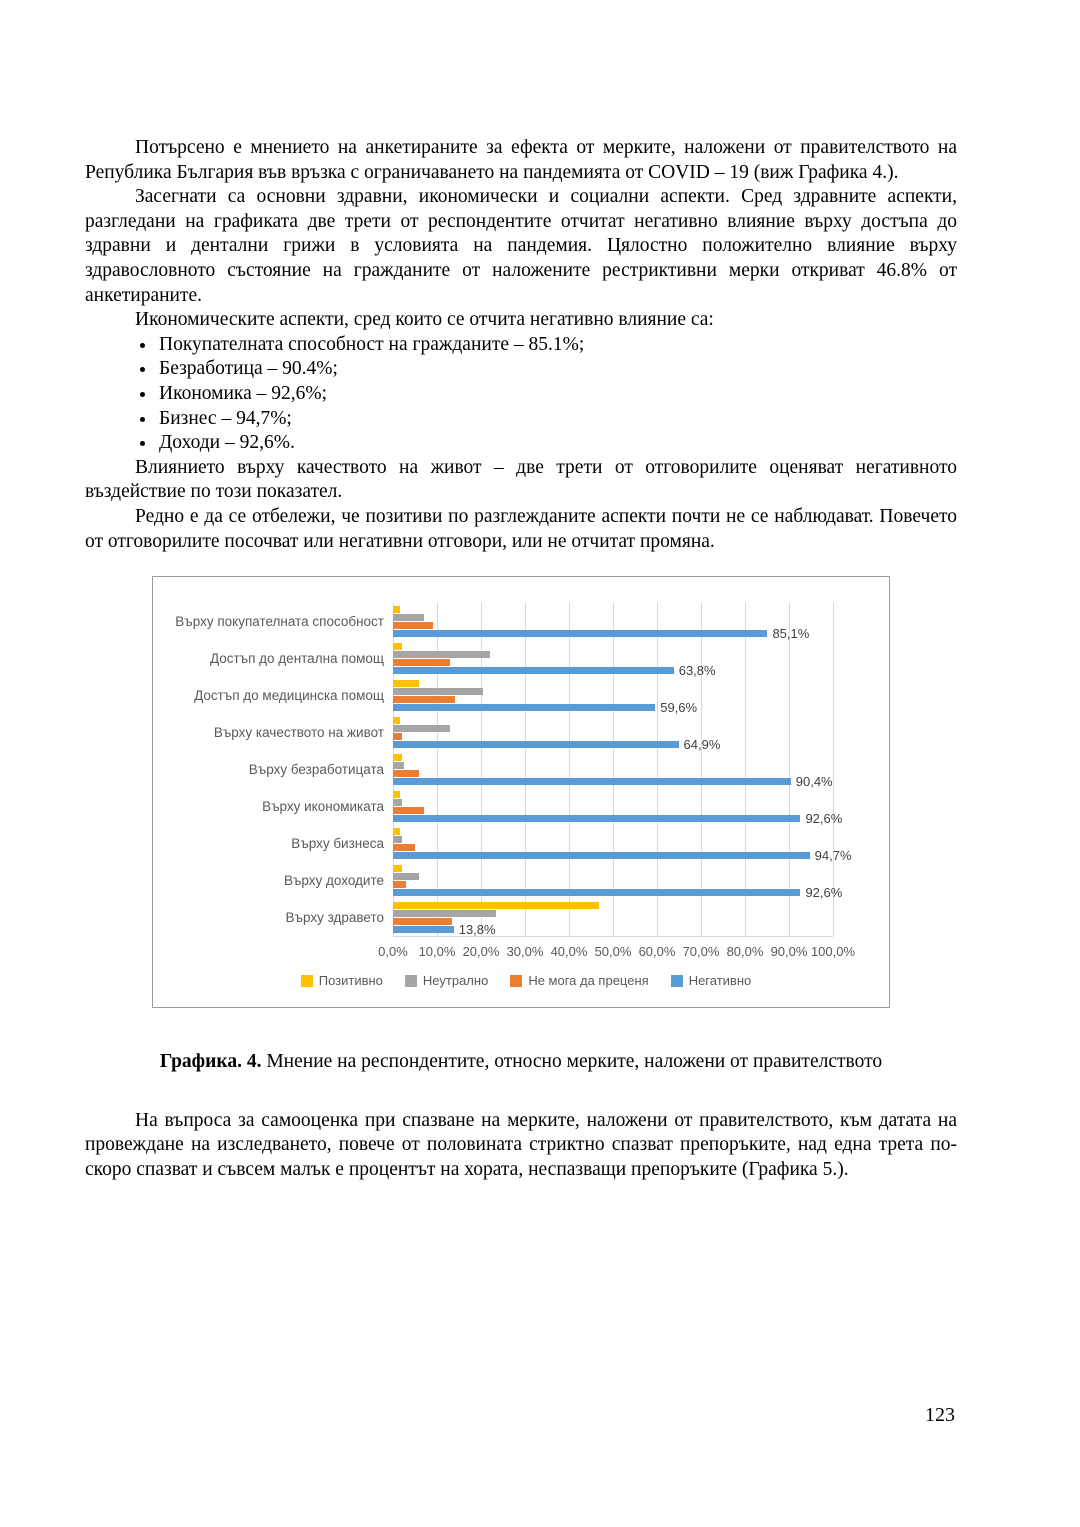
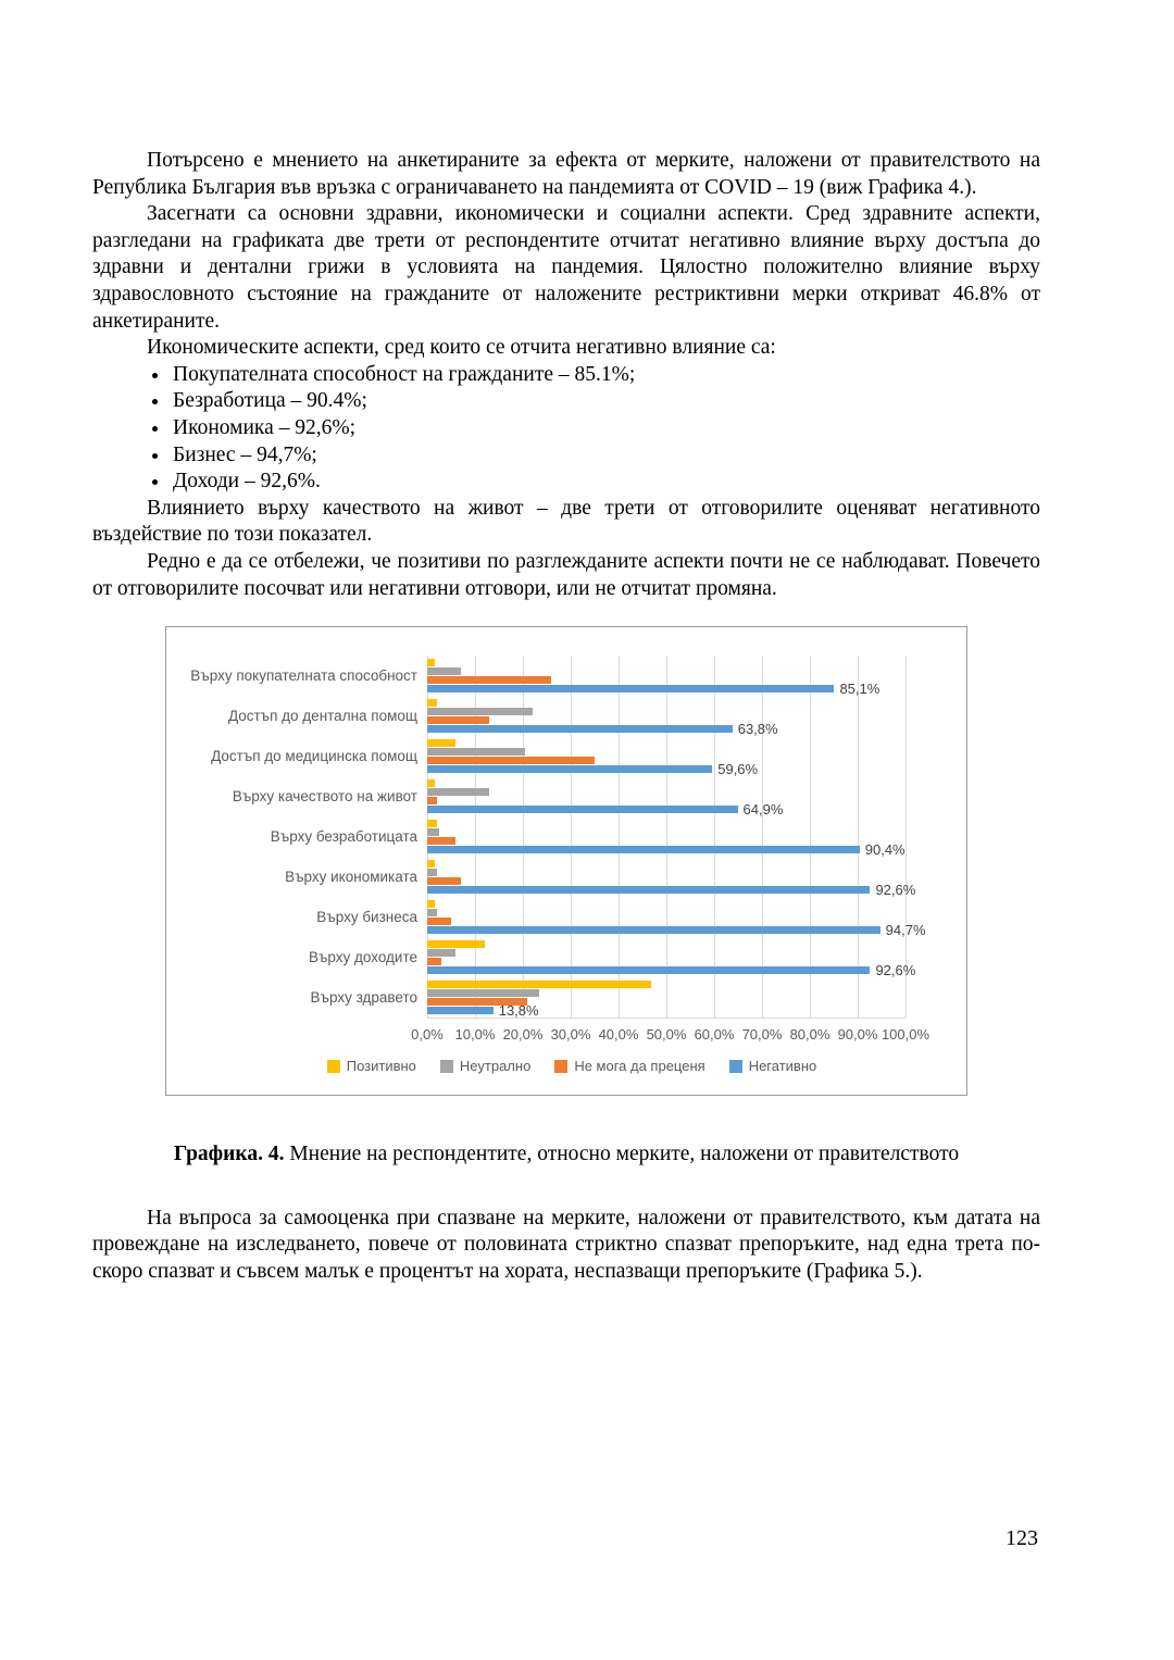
Не мога да преценя/Върху покупателната способност: 9% -> 26%
Не мога да преценя/Достъп до медицинска помощ: 14% -> 35%
Позитивно/Върху доходите: 2% -> 12%
Не мога да преценя/Върху здравето: 14% -> 21%
